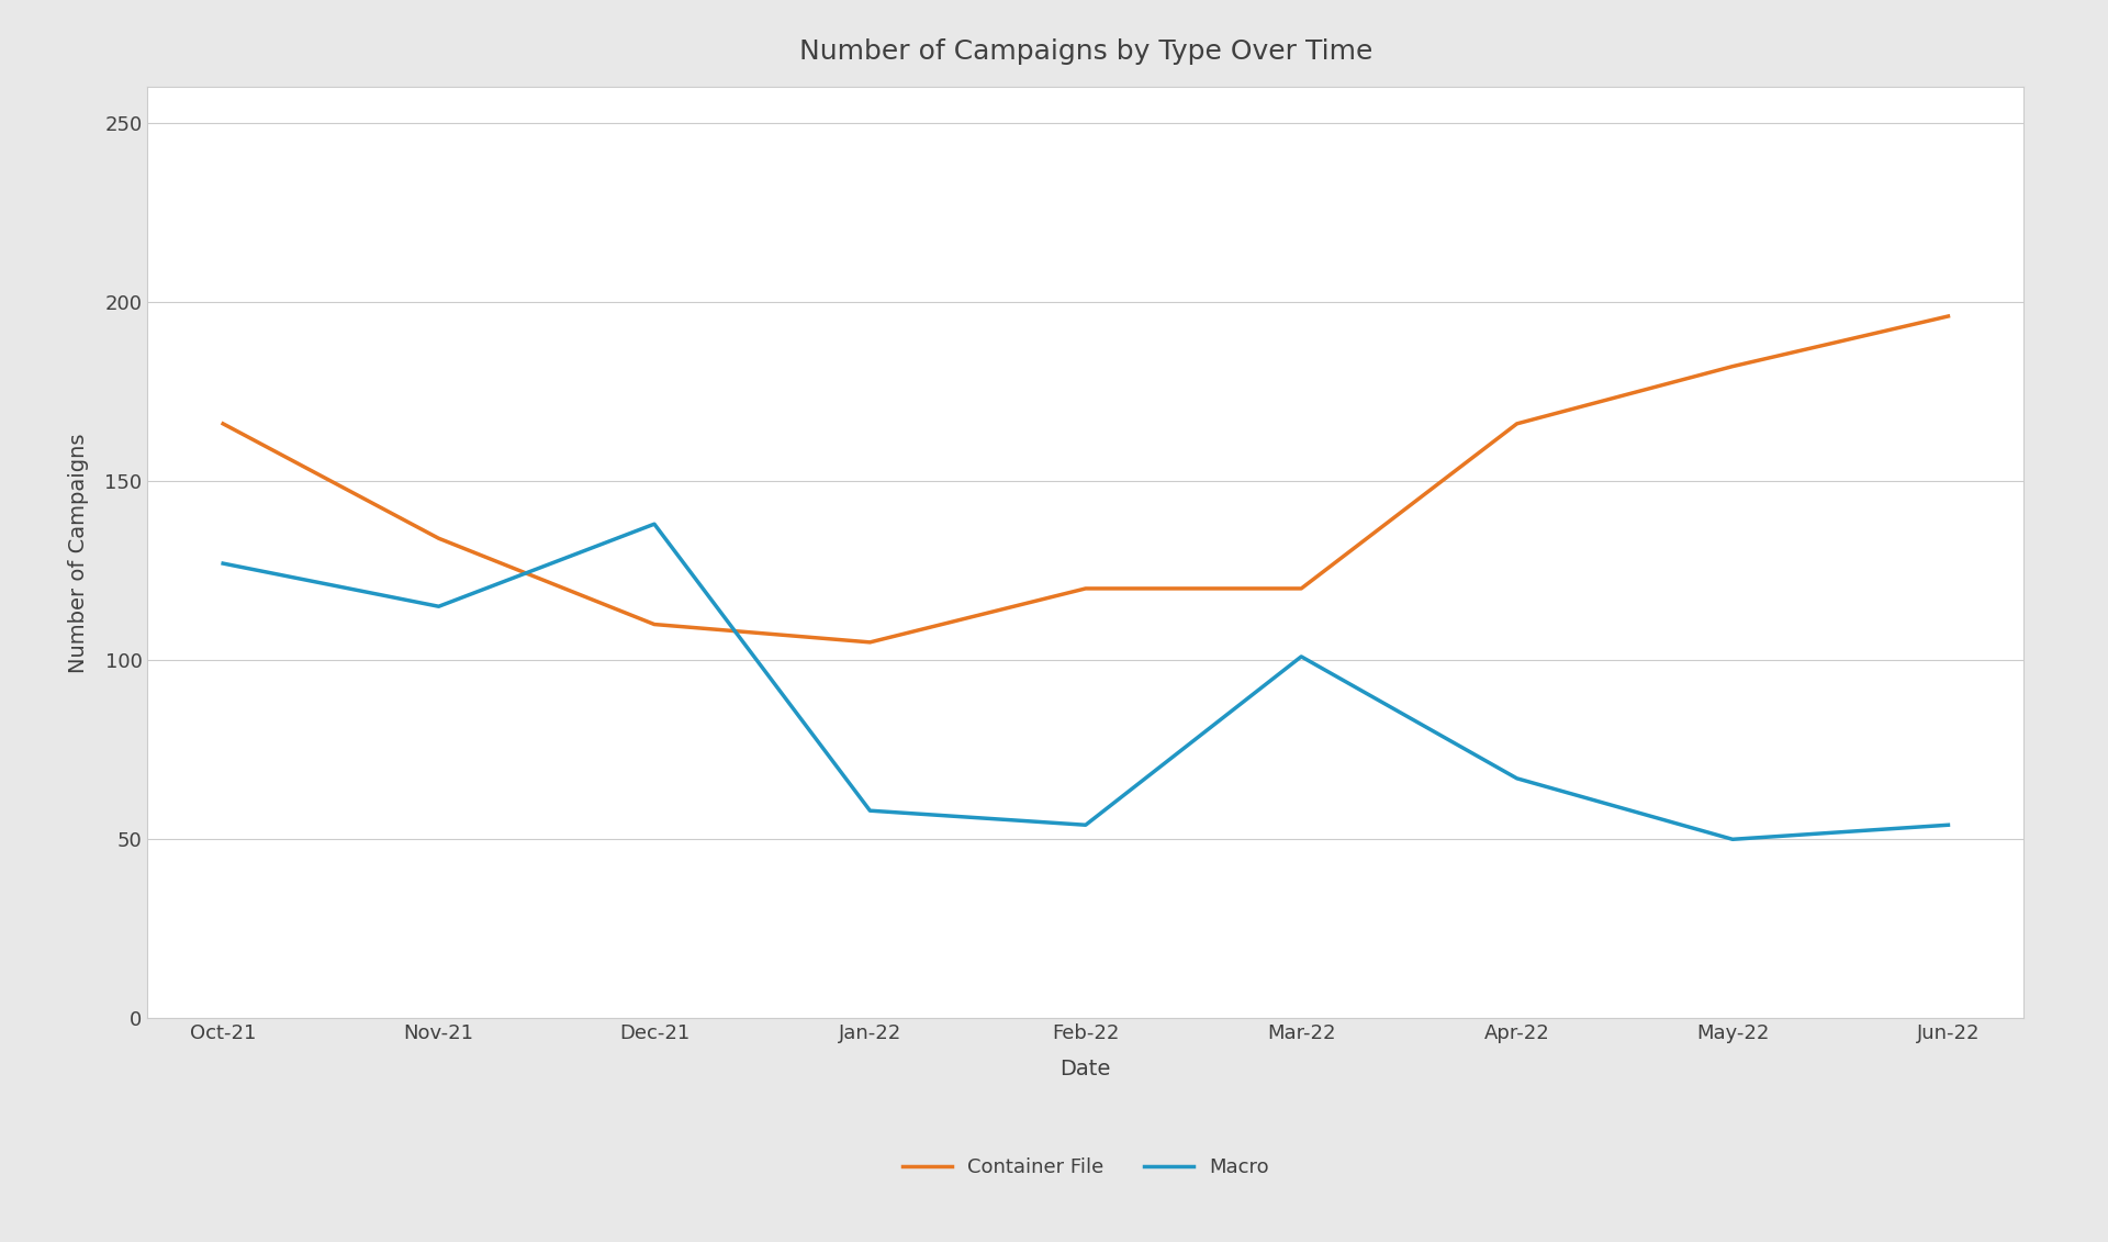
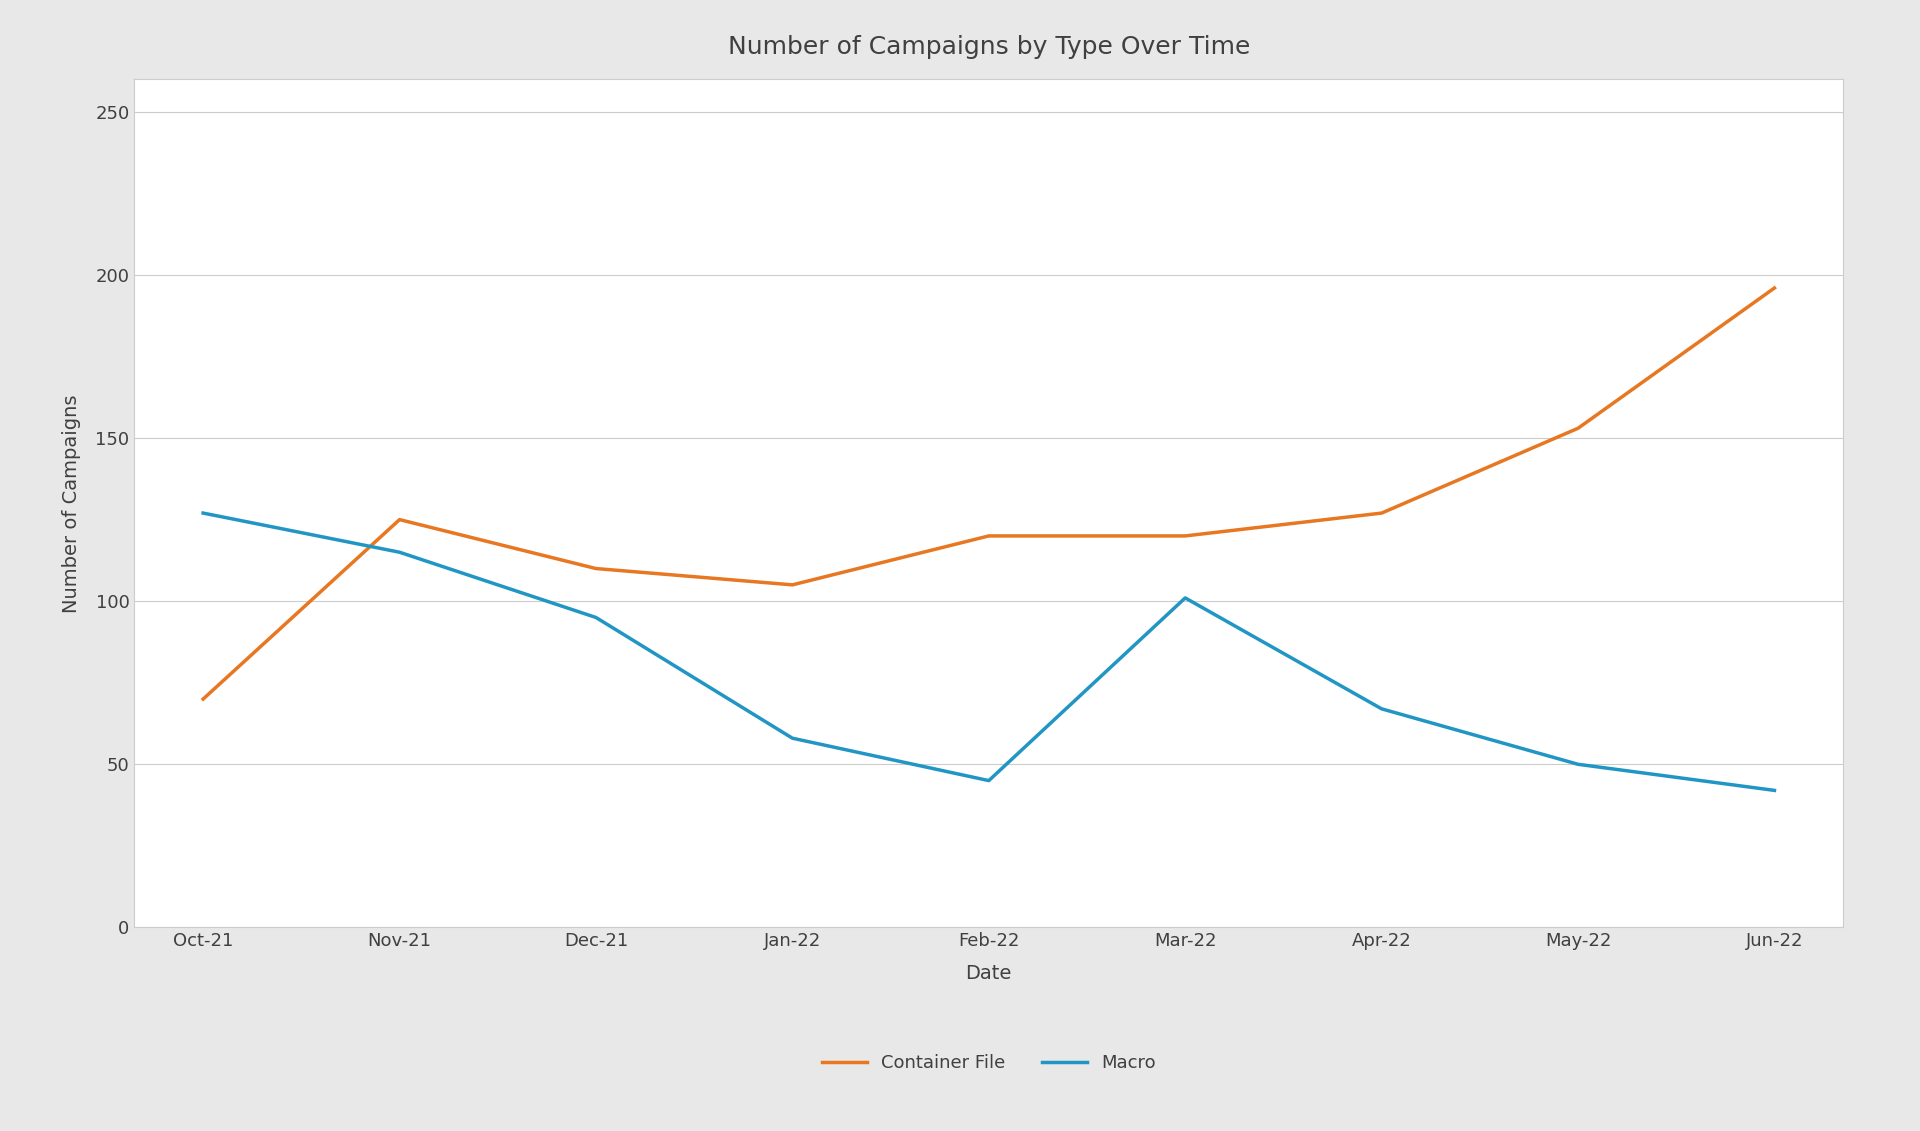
Container File/Oct-21: 166 -> 70
Container File/Nov-21: 134 -> 125
Macro/Dec-21: 138 -> 95
Macro/Feb-22: 54 -> 45
Container File/Apr-22: 166 -> 127
Container File/May-22: 182 -> 153
Macro/Jun-22: 54 -> 42
